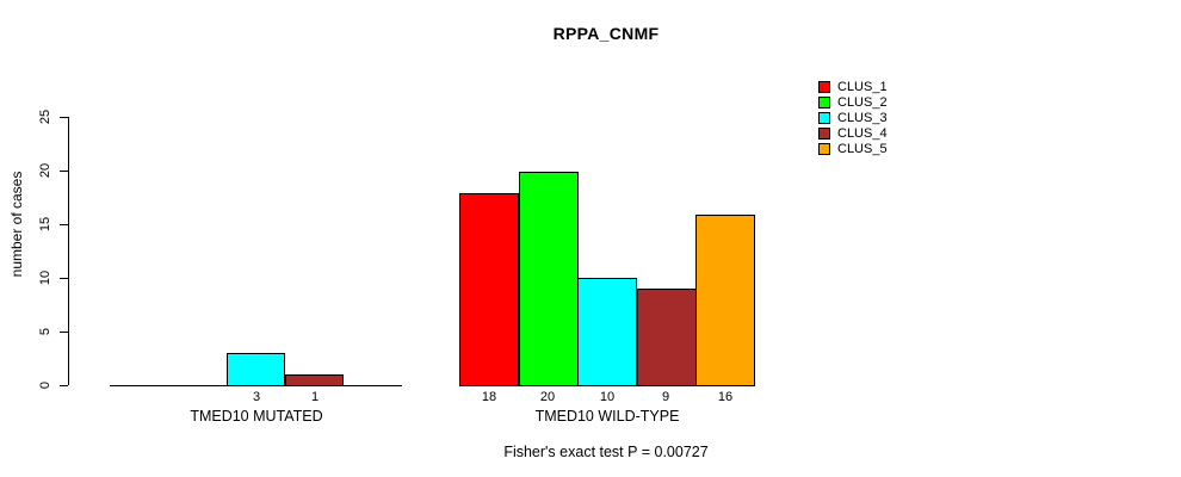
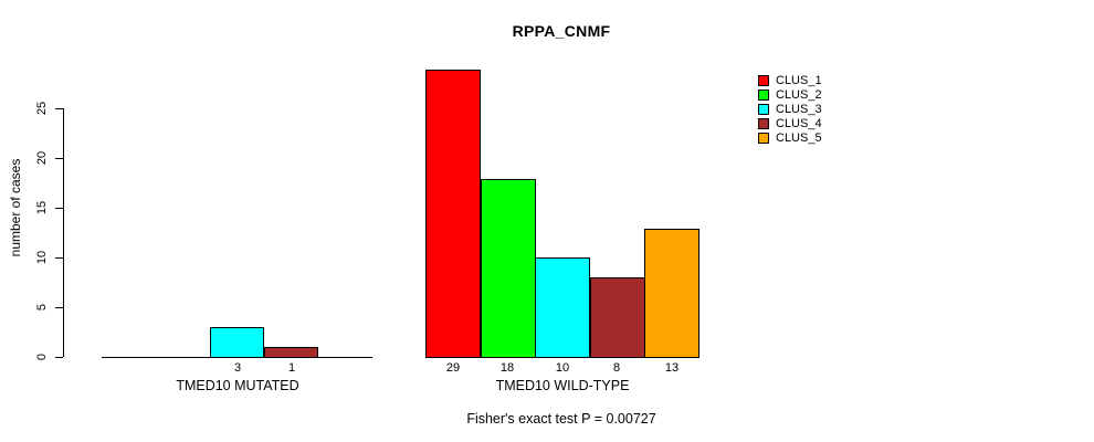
CLUS_1/TMED10 WILD-TYPE: 18 -> 29
CLUS_2/TMED10 WILD-TYPE: 20 -> 18
CLUS_4/TMED10 WILD-TYPE: 9 -> 8
CLUS_5/TMED10 WILD-TYPE: 16 -> 13
